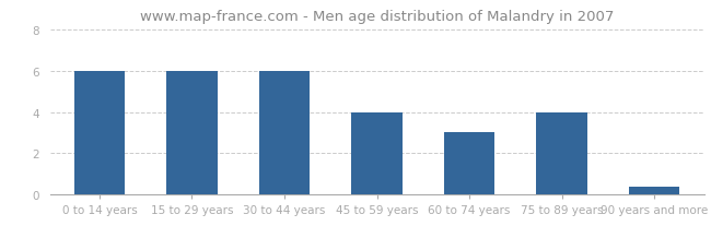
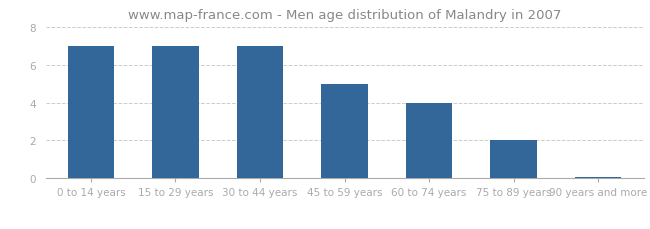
0 to 14 years: 6.0 -> 7.0
15 to 29 years: 6.0 -> 7.0
30 to 44 years: 6.0 -> 7.0
45 to 59 years: 4.0 -> 5.0
60 to 74 years: 3.0 -> 4.0
75 to 89 years: 4.0 -> 2.0
90 years and more: 0.4 -> 0.1
